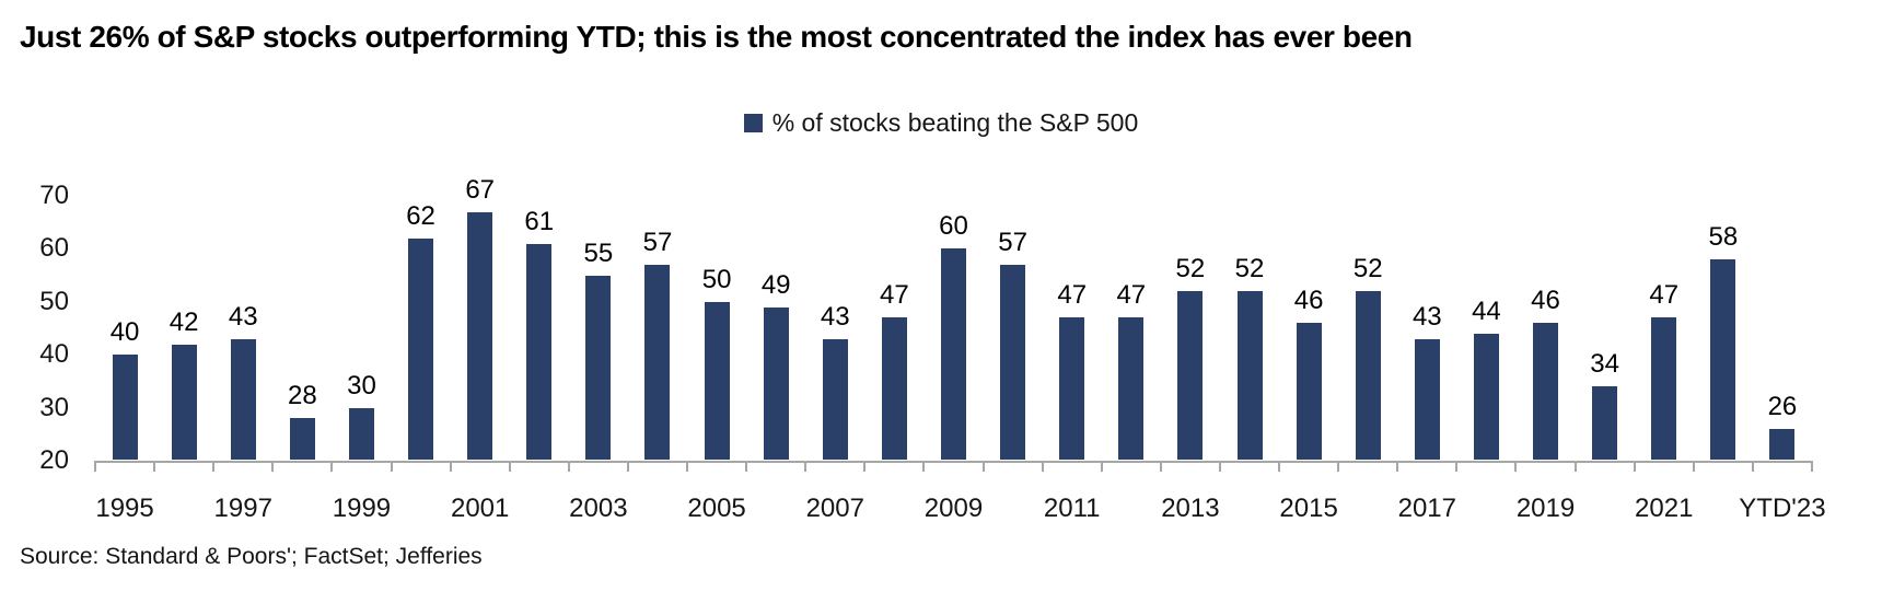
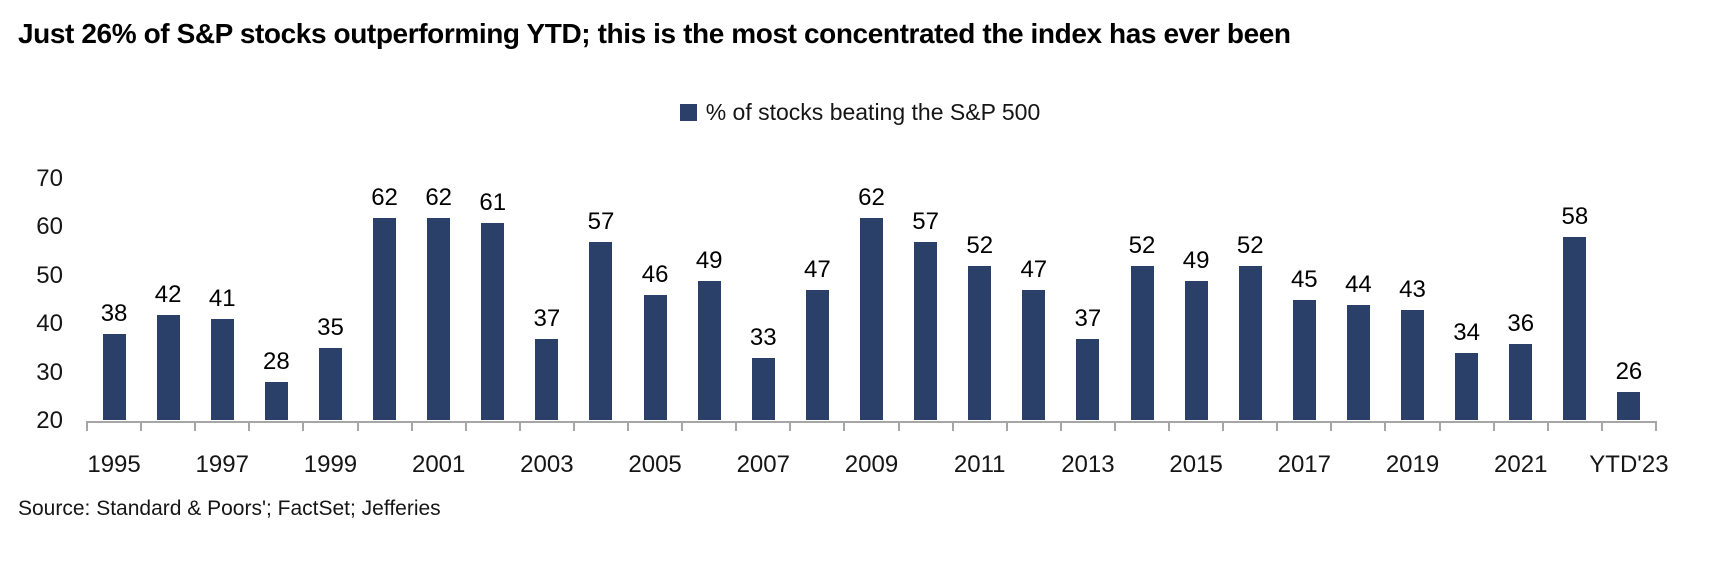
1995: 40 -> 38
1997: 43 -> 41
1999: 30 -> 35
2001: 67 -> 62
2003: 55 -> 37
2005: 50 -> 46
2007: 43 -> 33
2009: 60 -> 62
2011: 47 -> 52
2013: 52 -> 37
2015: 46 -> 49
2017: 43 -> 45
2019: 46 -> 43
2021: 47 -> 36
